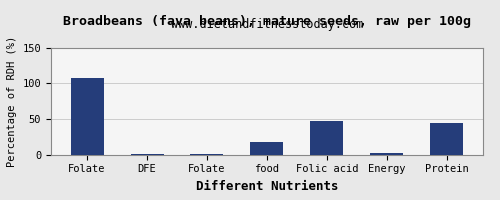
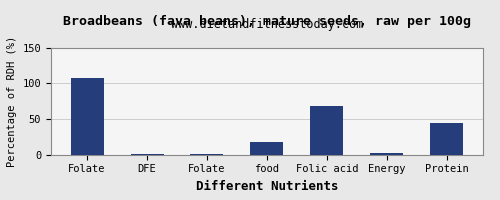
Folic acid: 48 -> 68
